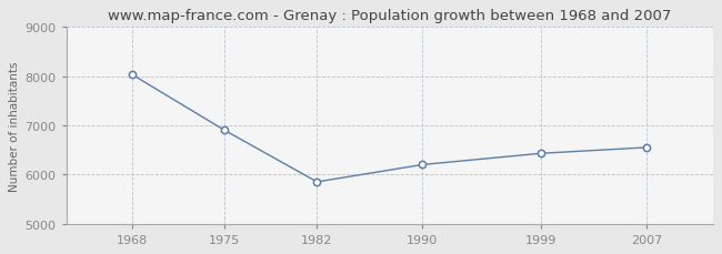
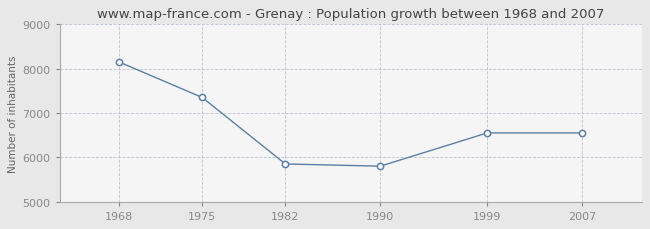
1968: 8030 -> 8150
1975: 6900 -> 7350
1990: 6200 -> 5800
1999: 6430 -> 6550
